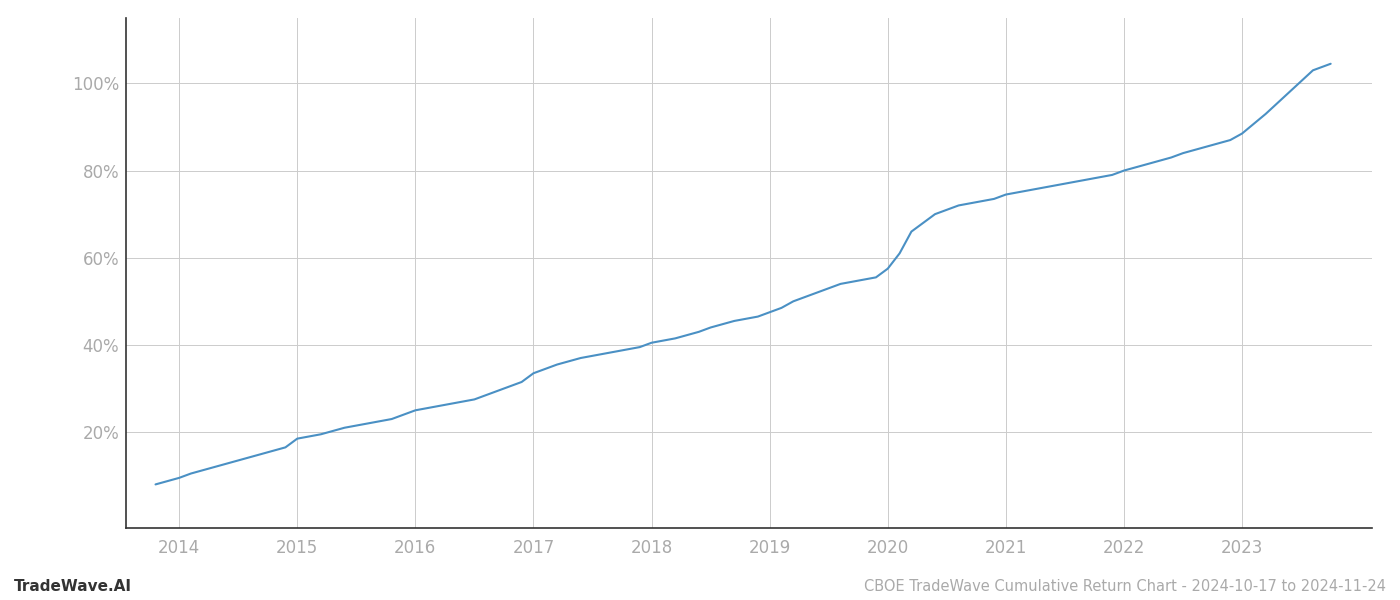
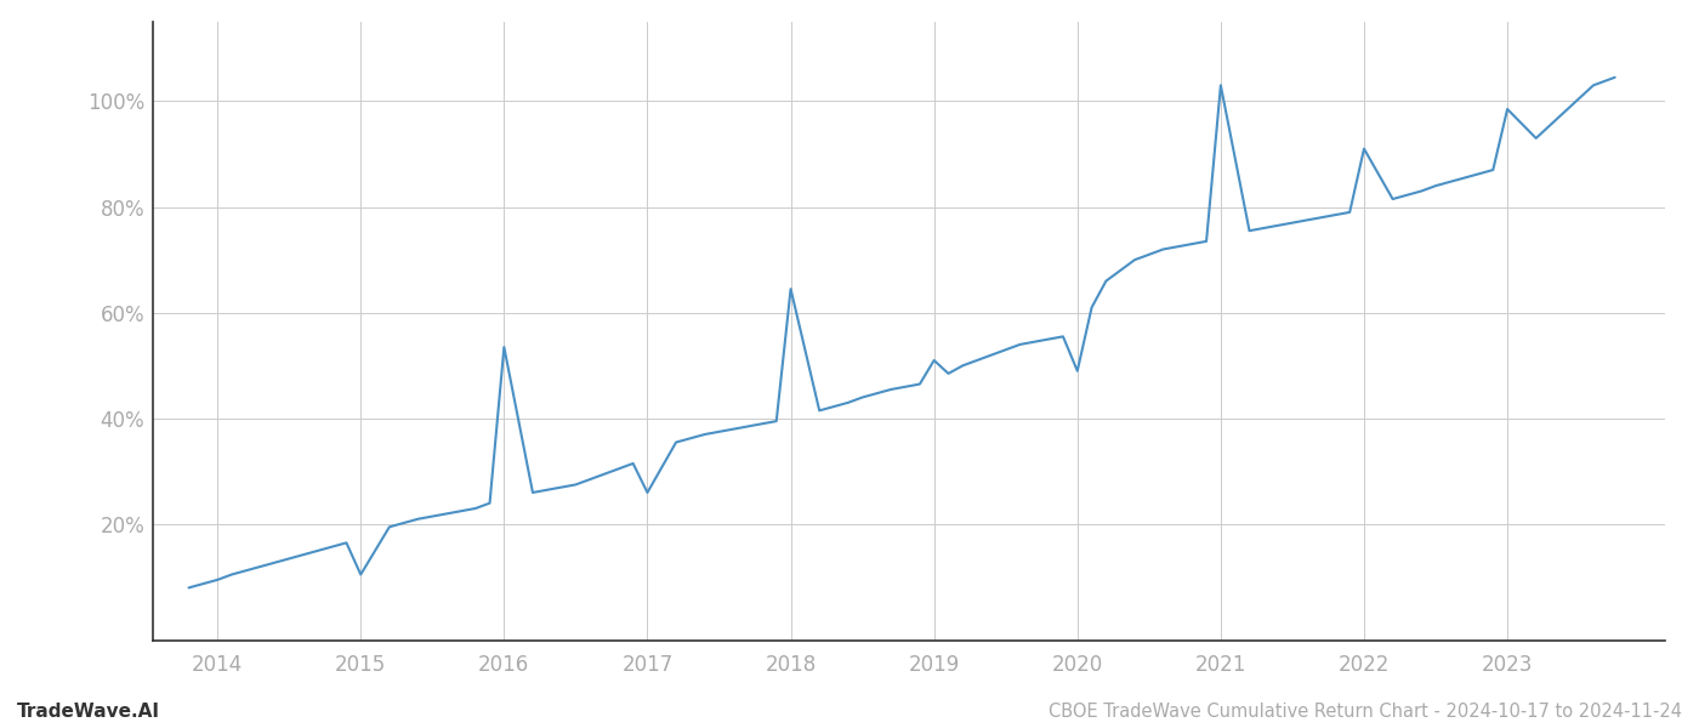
2015: 18.5% -> 10.5%
2016: 25.0% -> 53.5%
2017: 33.5% -> 26.0%
2018: 40.5% -> 64.5%
2019: 47.5% -> 51.0%
2020: 57.5% -> 49.0%
2021: 74.5% -> 103.0%
2022: 80.0% -> 91.0%
2023: 88.5% -> 98.5%
